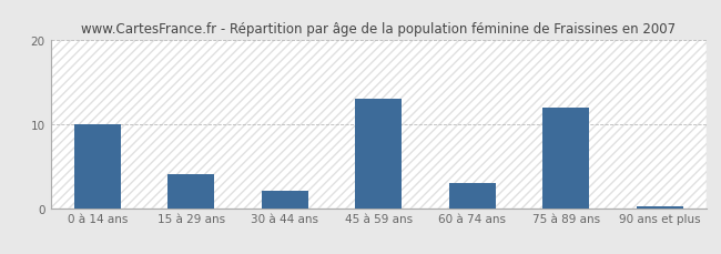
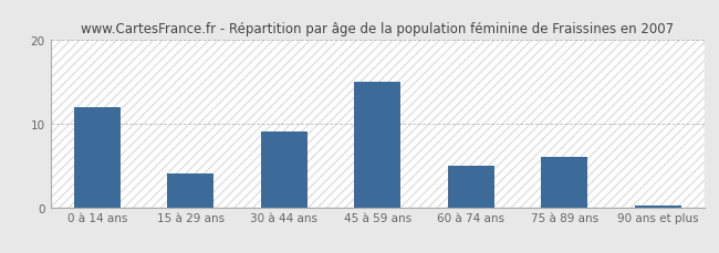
0 à 14 ans: 10.0 -> 12.0
30 à 44 ans: 2.0 -> 9.0
45 à 59 ans: 13.0 -> 15.0
60 à 74 ans: 3.0 -> 5.0
75 à 89 ans: 12.0 -> 6.0
